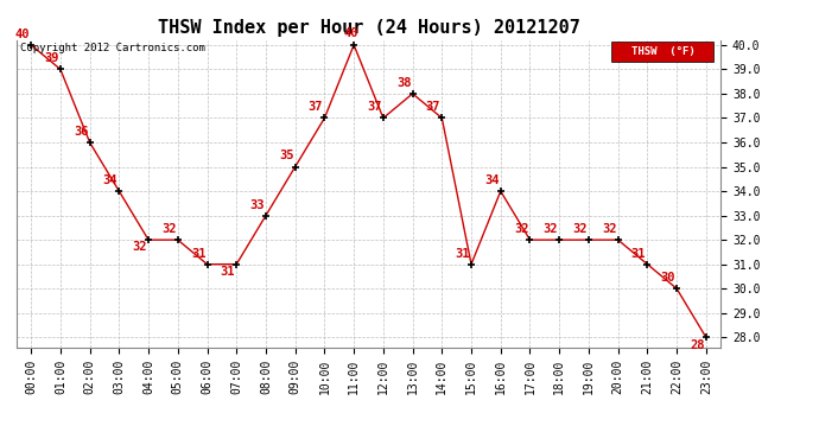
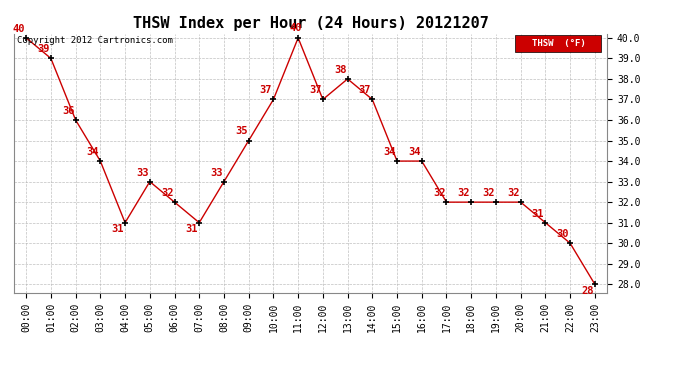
04:00: 32 -> 31
05:00: 32 -> 33
06:00: 31 -> 32
15:00: 31 -> 34
